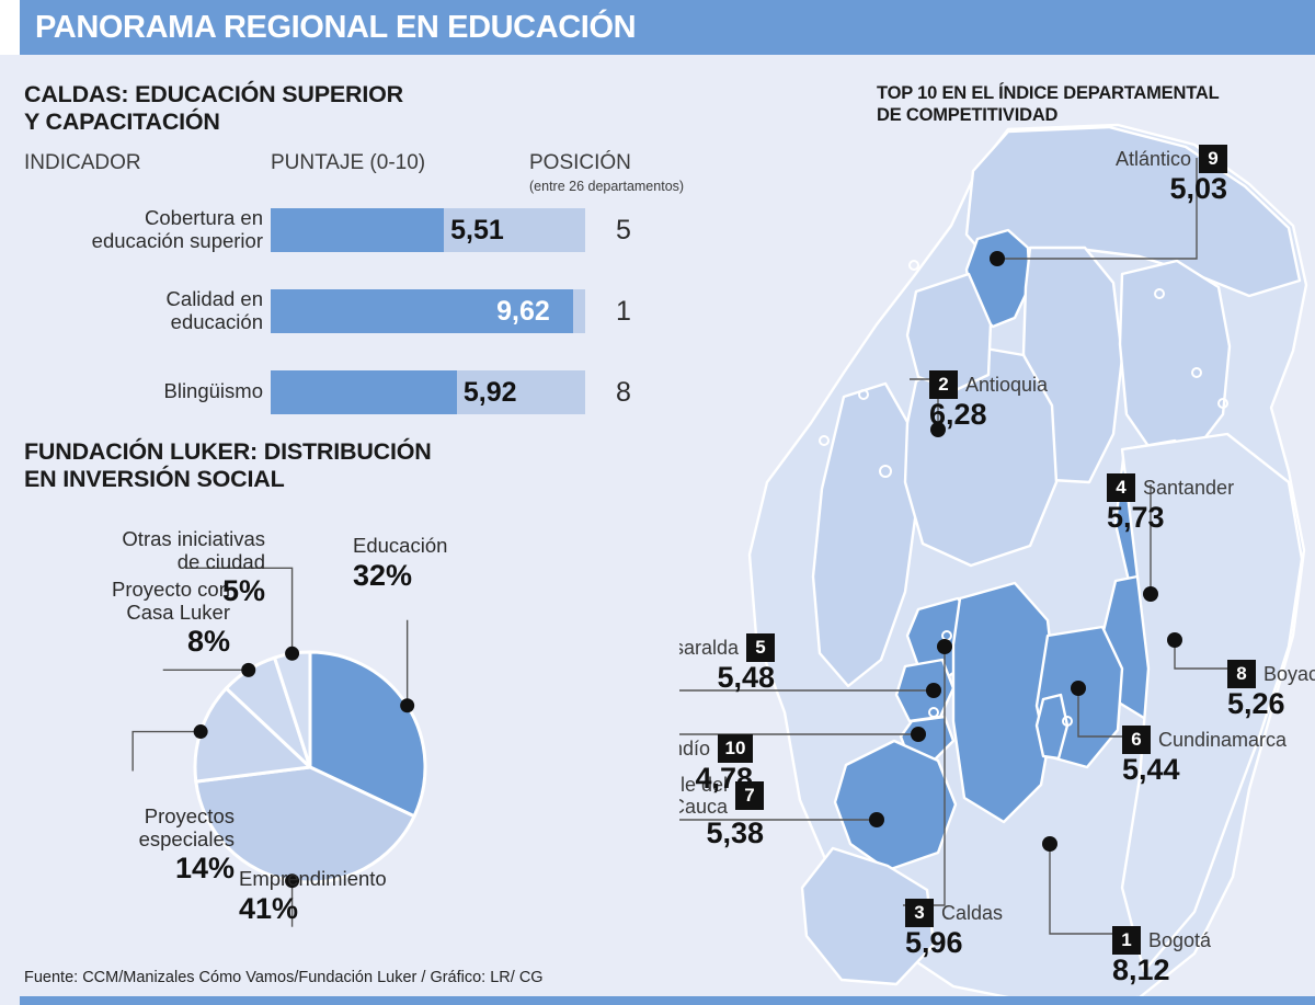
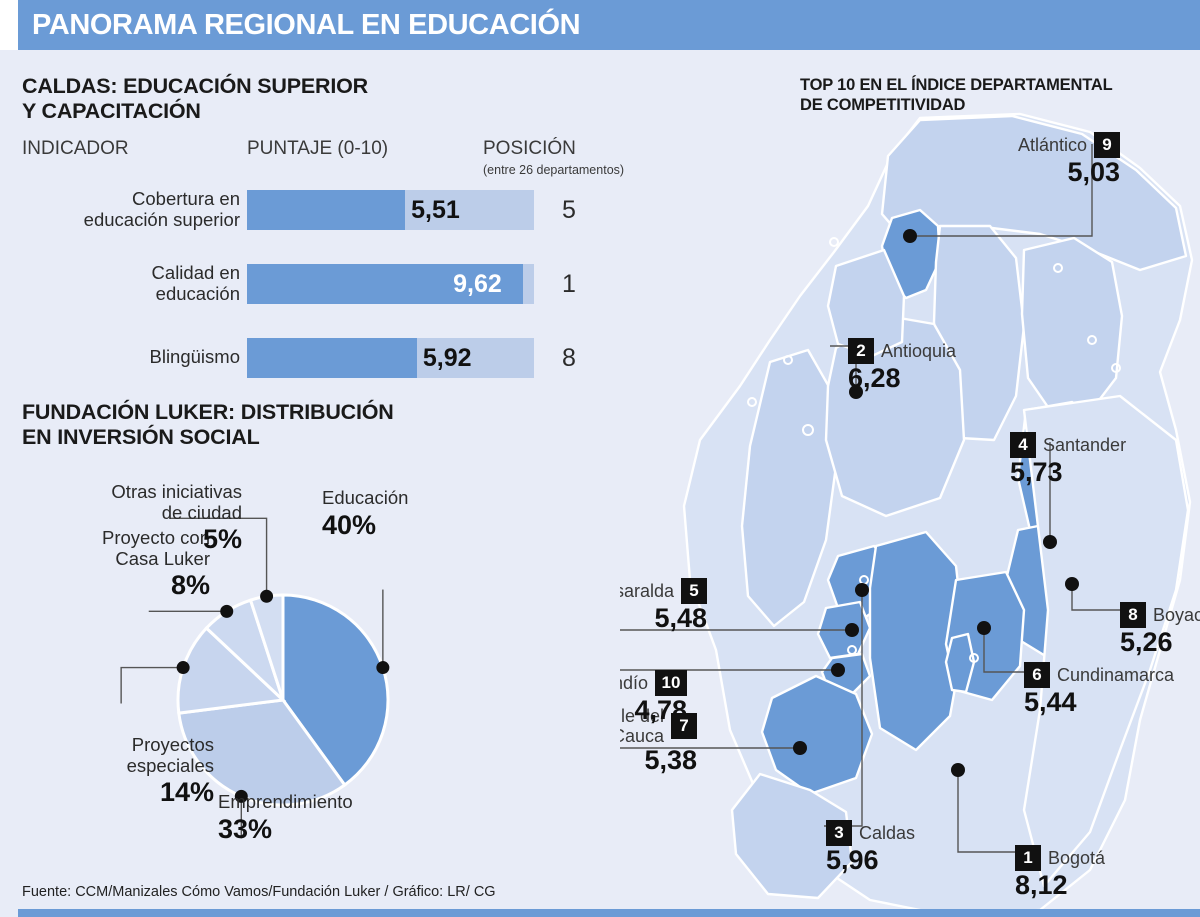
FUNDACIÓN LUKER: DISTRIBUCIÓN EN INVERSIÓN SOCIAL/Educación: 32% -> 40%
FUNDACIÓN LUKER: DISTRIBUCIÓN EN INVERSIÓN SOCIAL/Emprendimiento: 41% -> 33%
